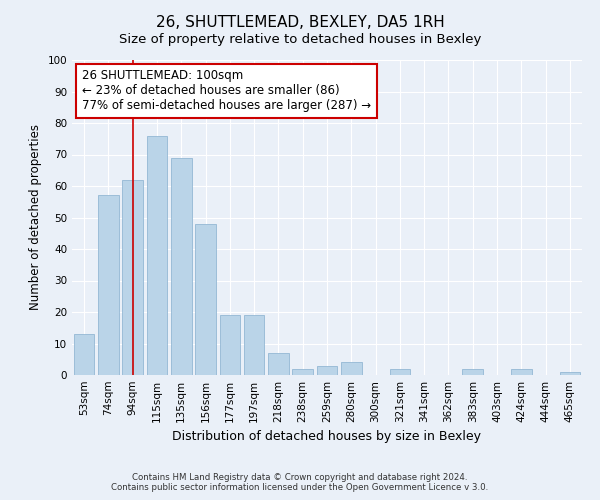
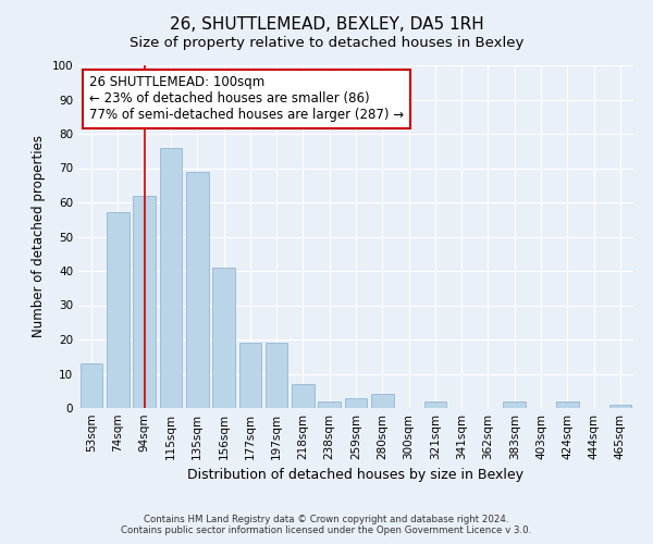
156sqm: 48 -> 41
